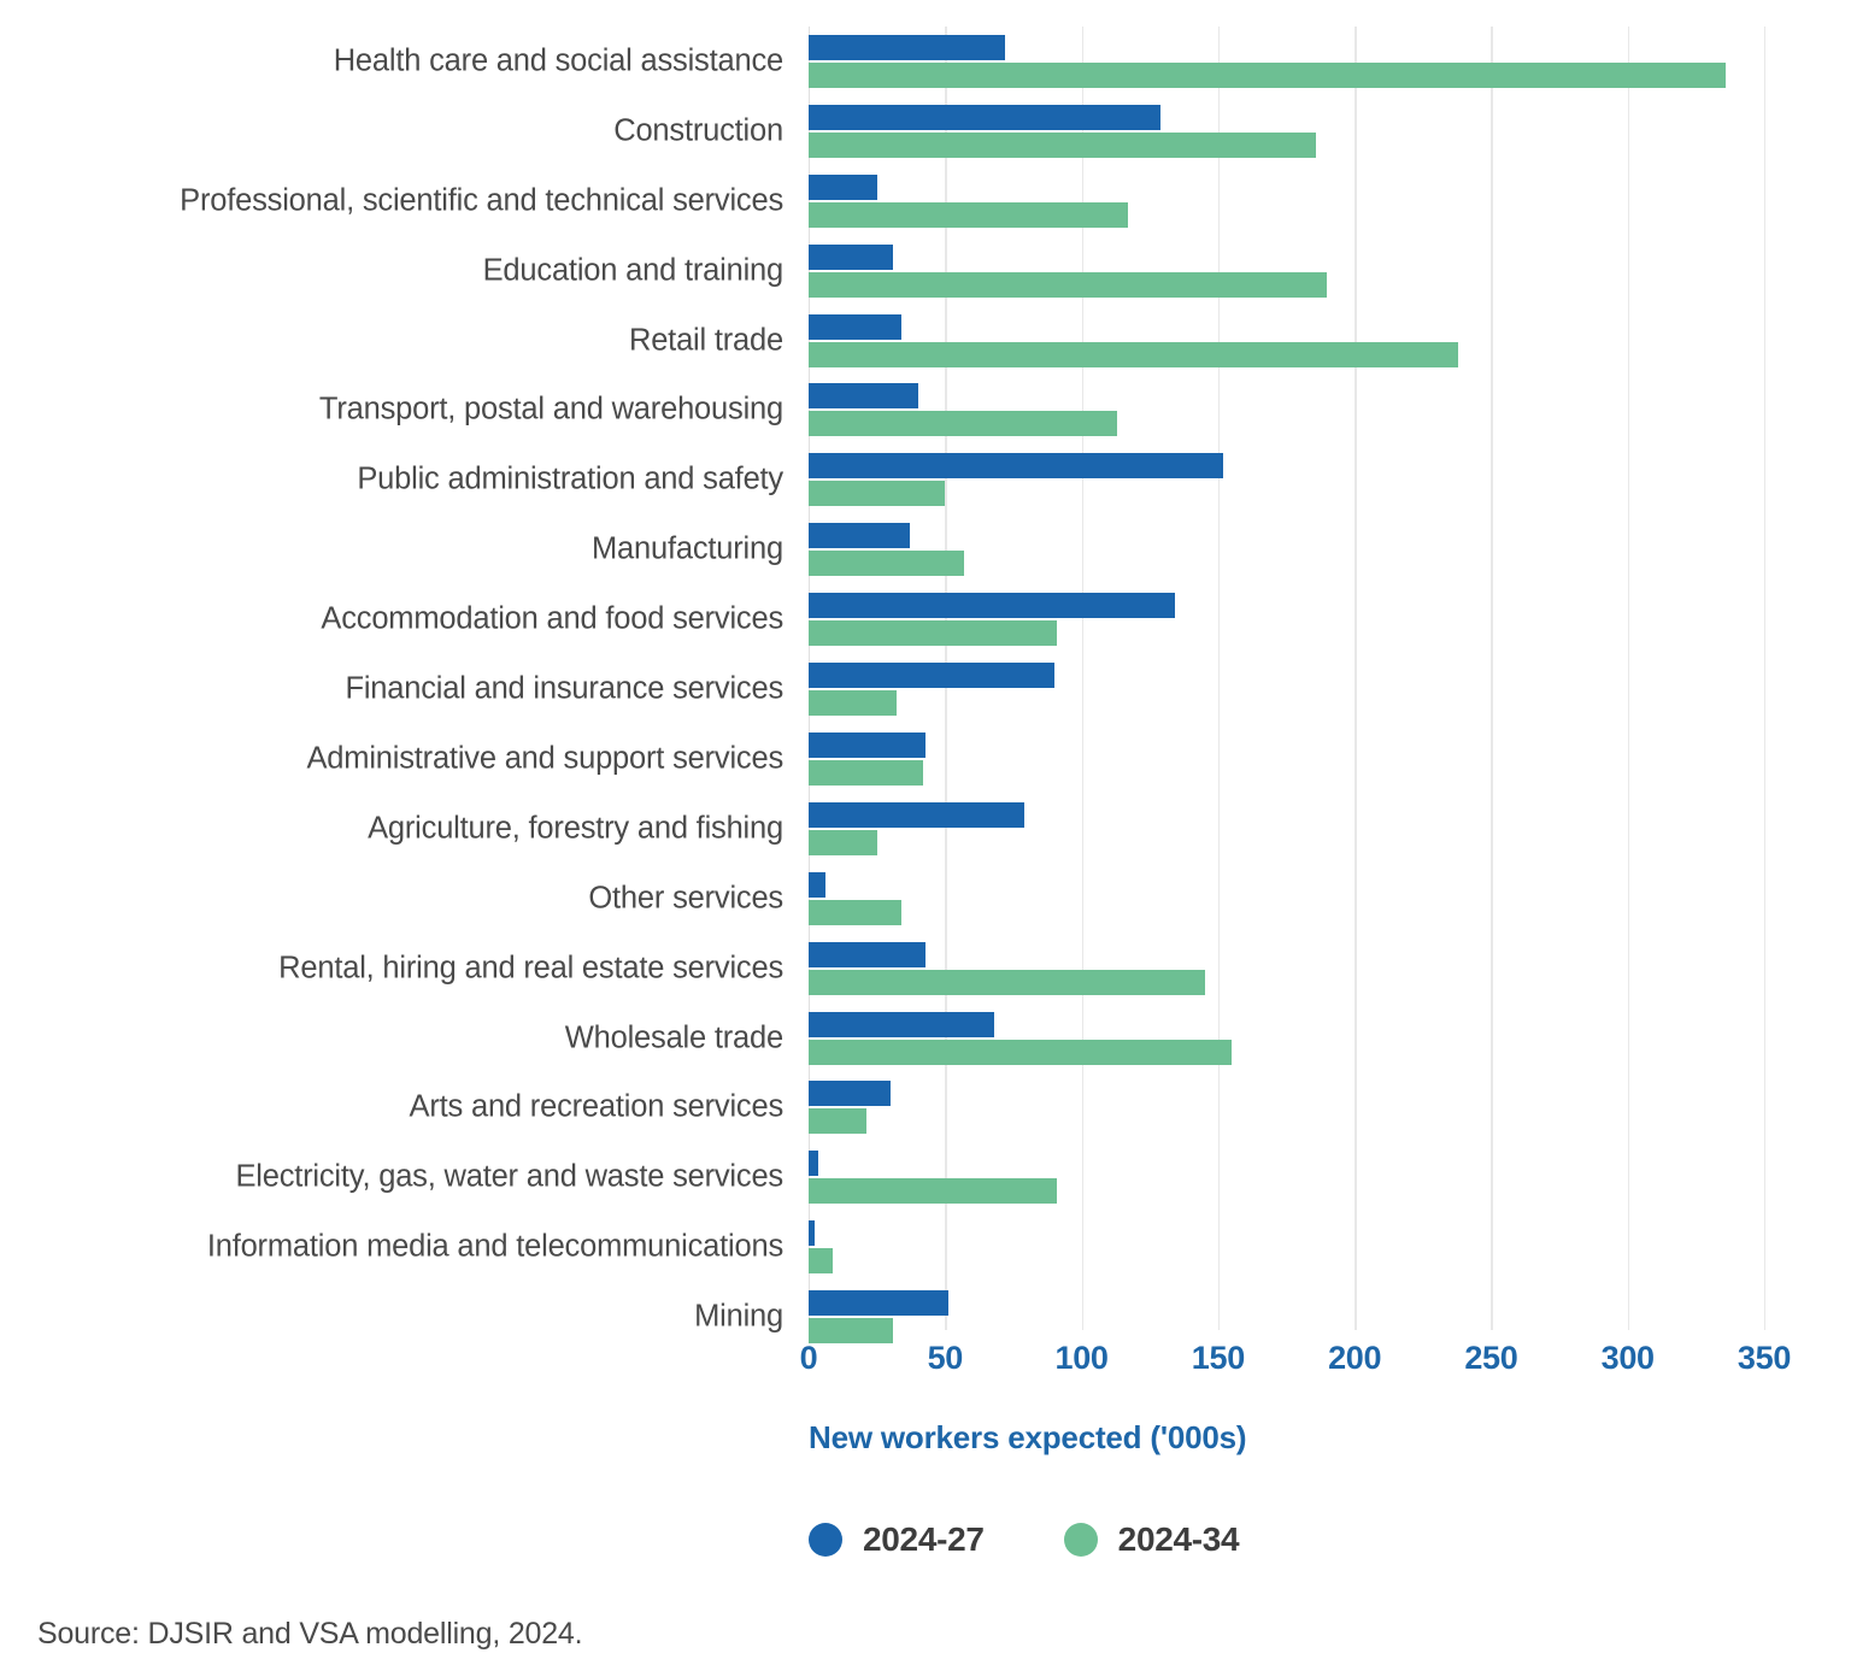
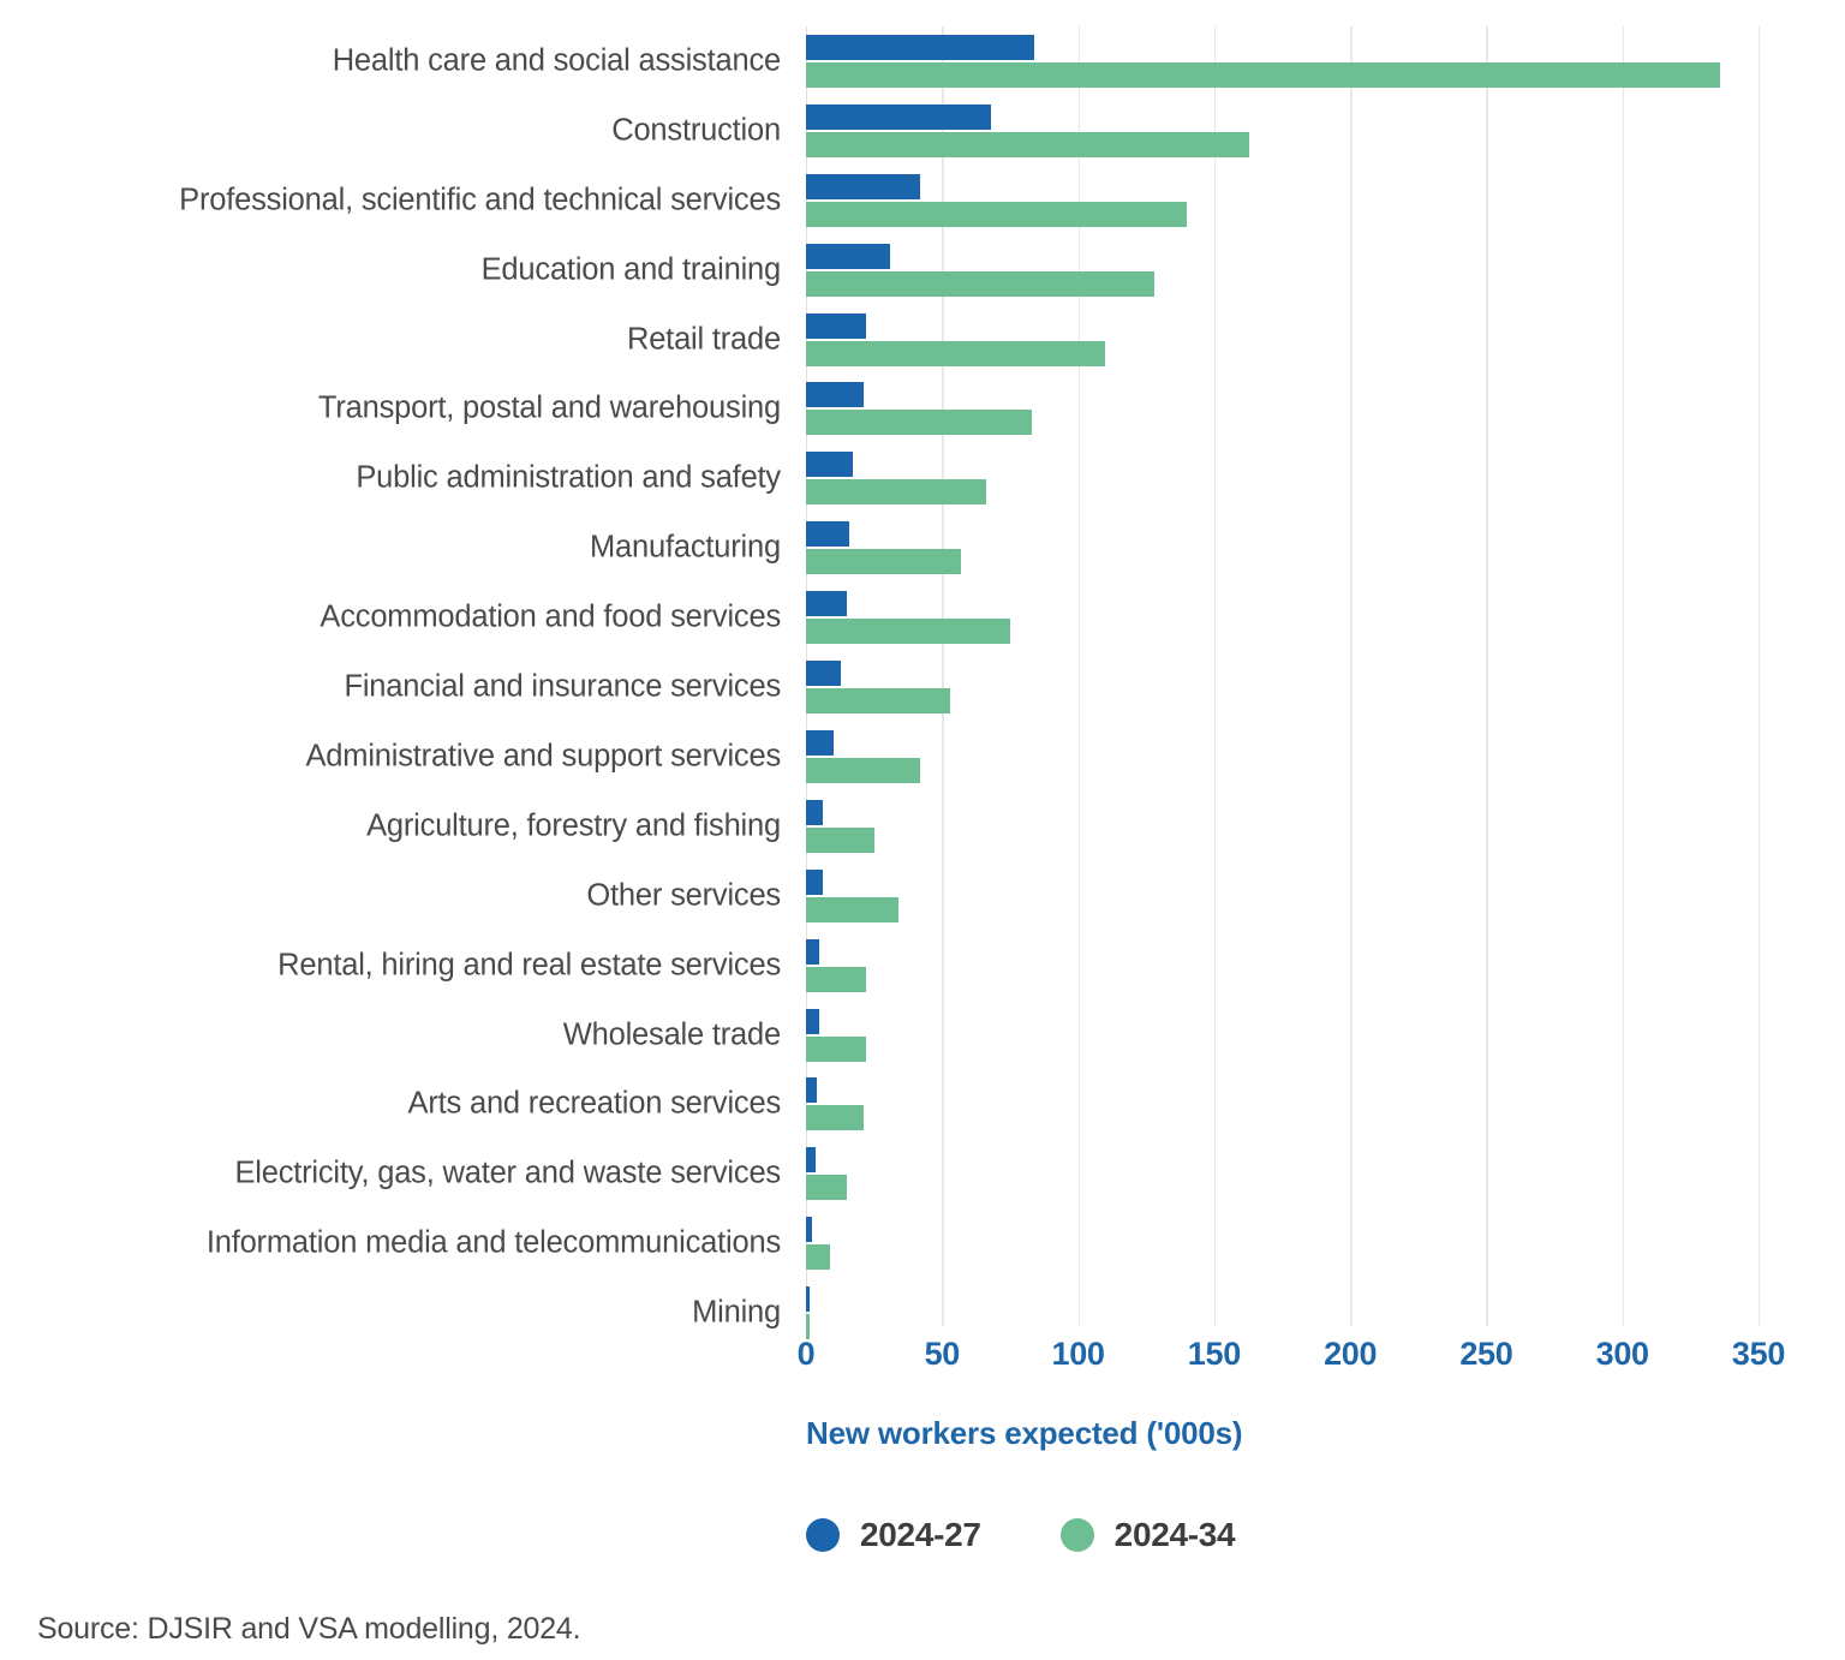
2024-27/Health care and social assistance: 72 -> 84
2024-27/Construction: 129 -> 68
2024-34/Construction: 186 -> 163
2024-27/Professional, scientific and technical services: 25 -> 42
2024-34/Professional, scientific and technical services: 117 -> 140
2024-34/Education and training: 190 -> 128
2024-27/Retail trade: 34 -> 22
2024-34/Retail trade: 238 -> 110
2024-27/Transport, postal and warehousing: 40 -> 21
2024-34/Transport, postal and warehousing: 113 -> 83
2024-27/Public administration and safety: 152 -> 17
2024-34/Public administration and safety: 50 -> 66
2024-27/Manufacturing: 37 -> 16
2024-27/Accommodation and food services: 134 -> 15
2024-34/Accommodation and food services: 91 -> 75
2024-27/Financial and insurance services: 90 -> 13
2024-34/Financial and insurance services: 32 -> 53
2024-27/Administrative and support services: 43 -> 10
2024-27/Agriculture, forestry and fishing: 79 -> 6
2024-27/Rental, hiring and real estate services: 43 -> 5
2024-34/Rental, hiring and real estate services: 145 -> 22
2024-27/Wholesale trade: 68 -> 5
2024-34/Wholesale trade: 155 -> 22
2024-27/Arts and recreation services: 30 -> 4
2024-34/Electricity, gas, water and waste services: 91 -> 15
2024-27/Mining: 51 -> 1
2024-34/Mining: 31 -> 2
